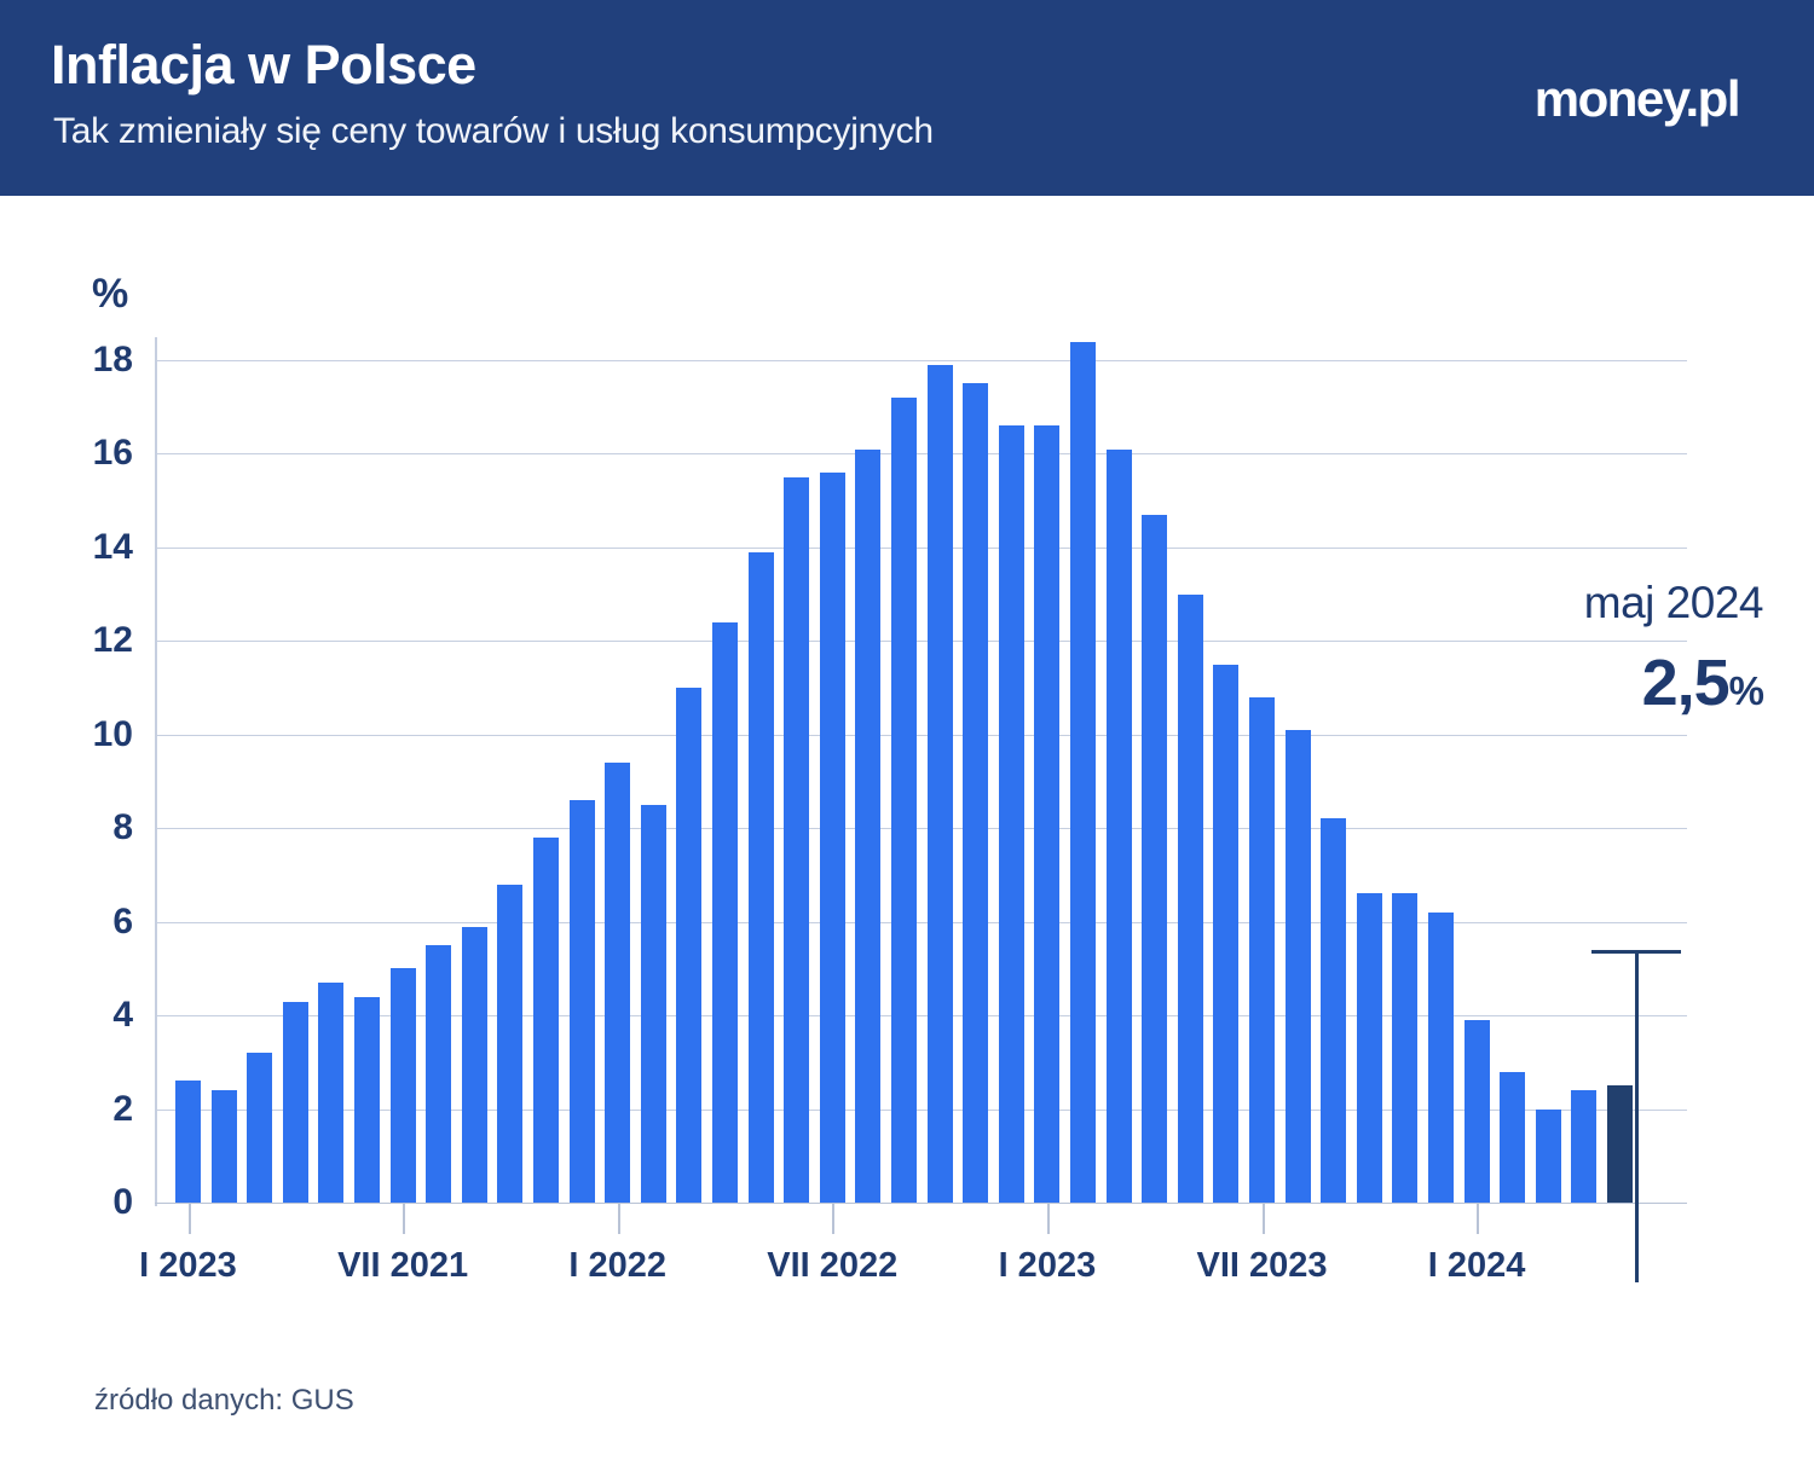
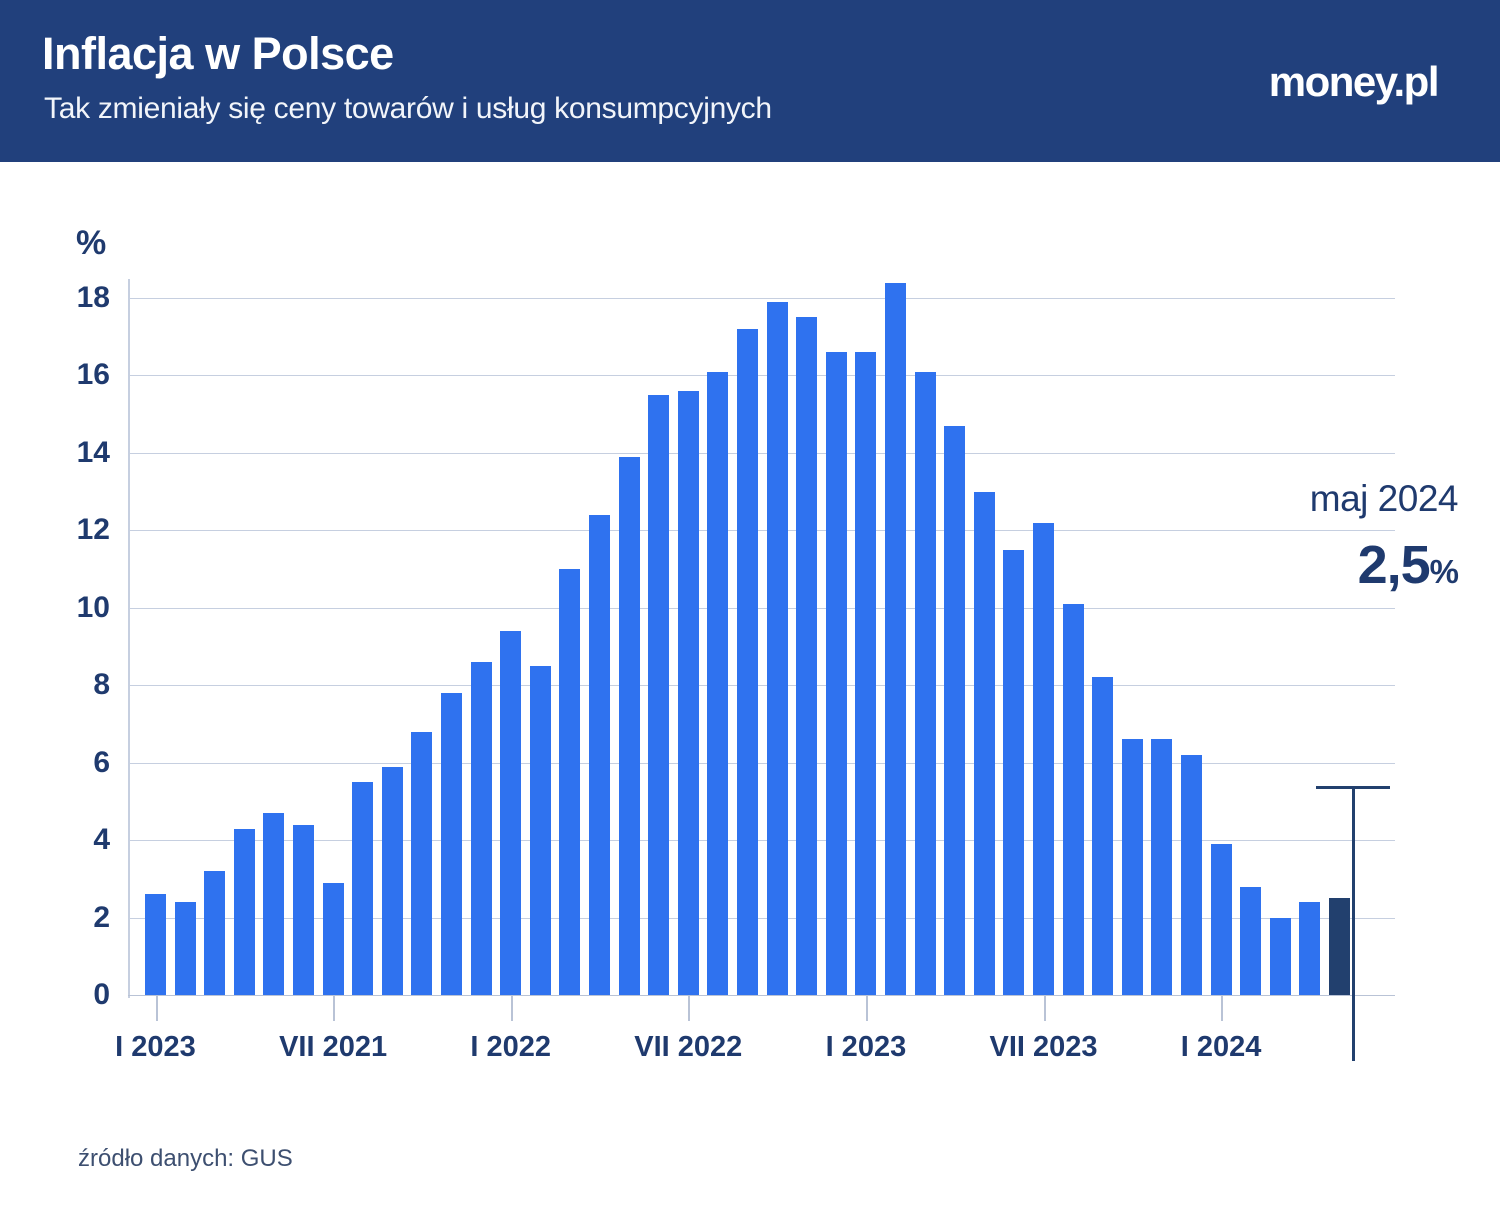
VII 2021: 5.0 -> 2.9
VII 2023: 10.8 -> 12.2
